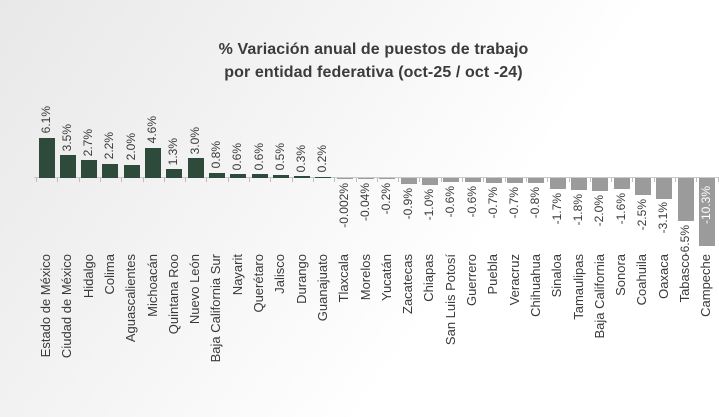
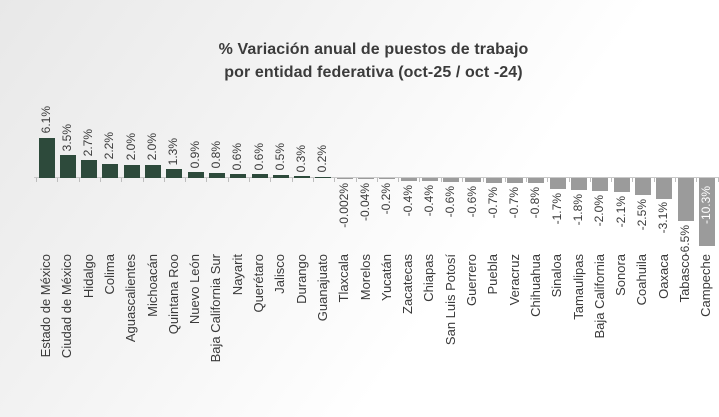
Michoacán: 4.6% -> 2.0%
Nuevo León: 3.0% -> 0.9%
Zacatecas: -0.9% -> -0.4%
Chiapas: -1.0% -> -0.4%
Sonora: -1.6% -> -2.1%
